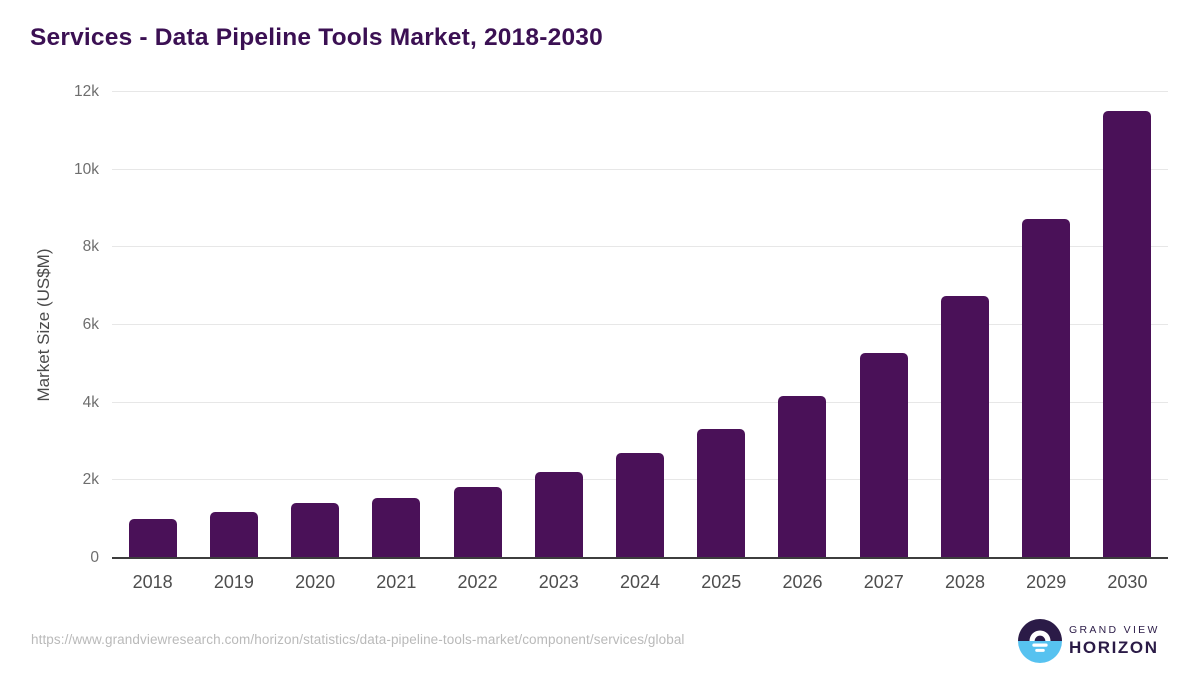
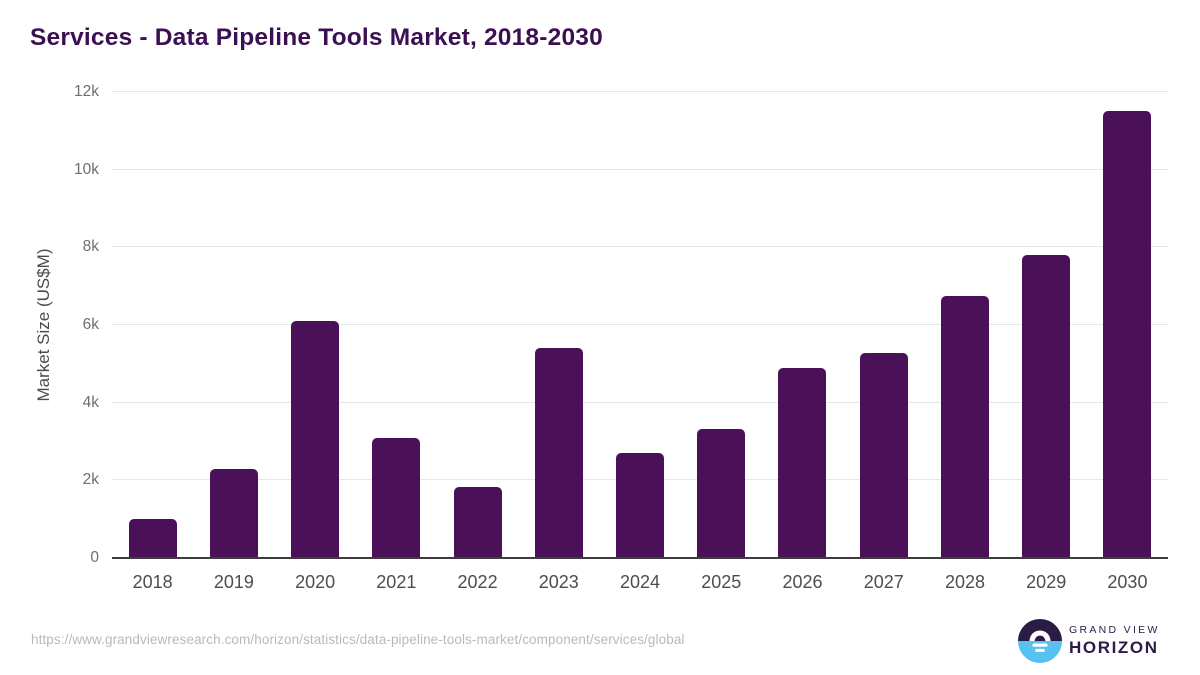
2019: 1.2k -> 2.3k
2020: 1.4k -> 6.1k
2021: 1.6k -> 3.1k
2023: 2.2k -> 5.4k
2026: 4.2k -> 4.9k
2029: 8.7k -> 7.8k
